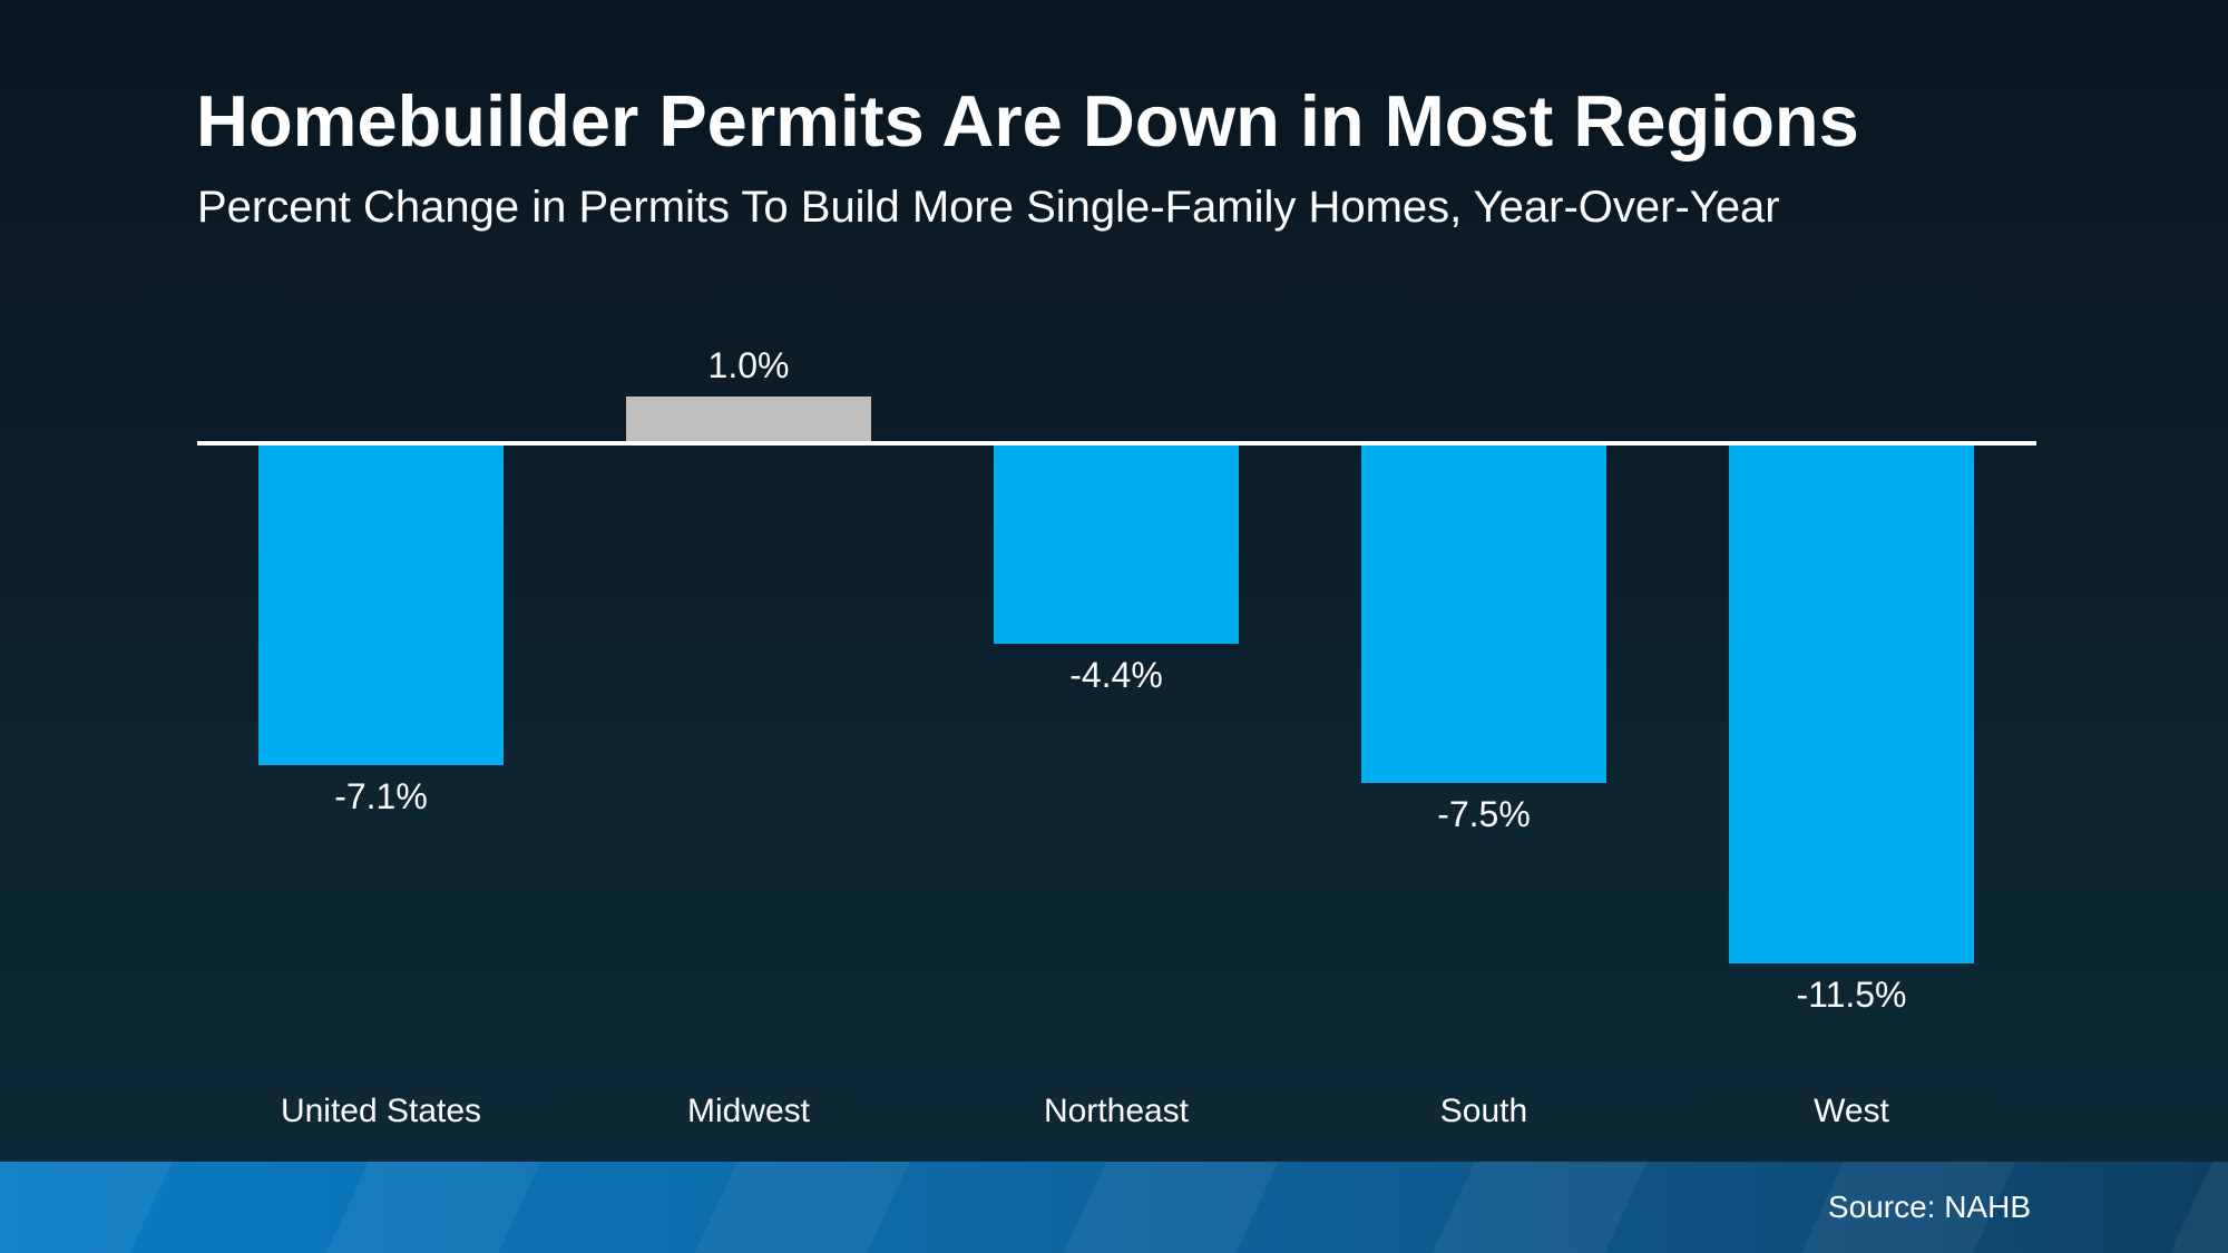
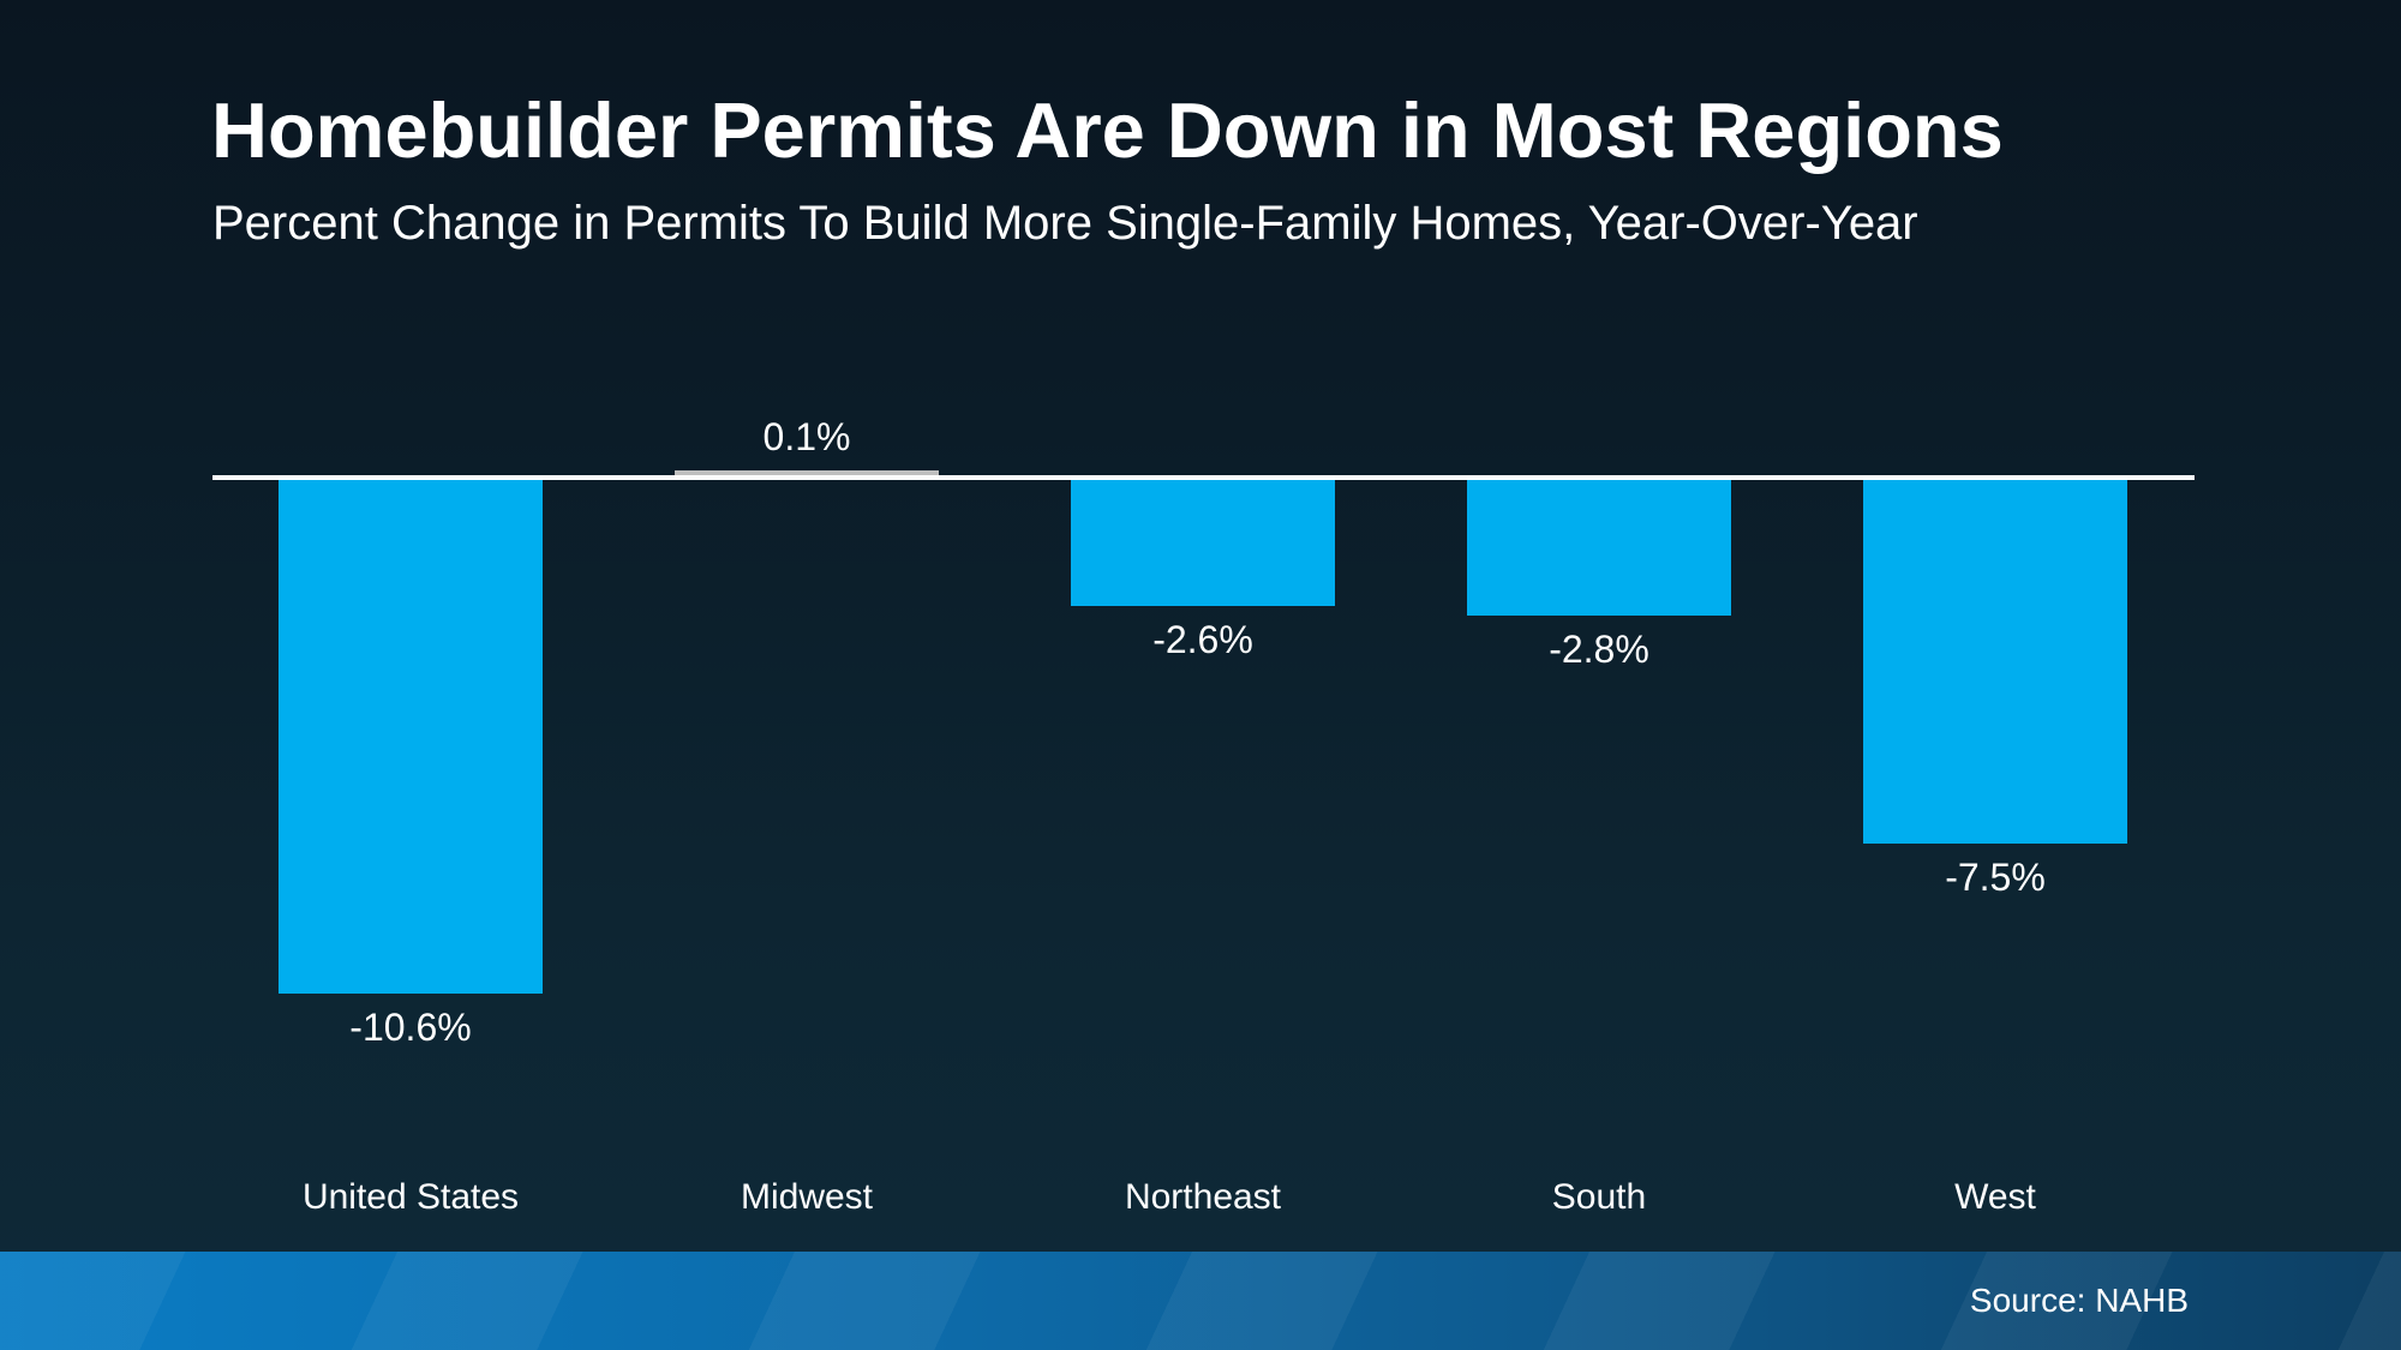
United States: -7.1% -> -10.6%
Midwest: 1.0% -> 0.1%
Northeast: -4.4% -> -2.6%
South: -7.5% -> -2.8%
West: -11.5% -> -7.5%
